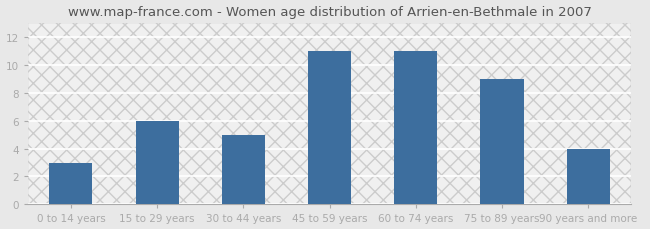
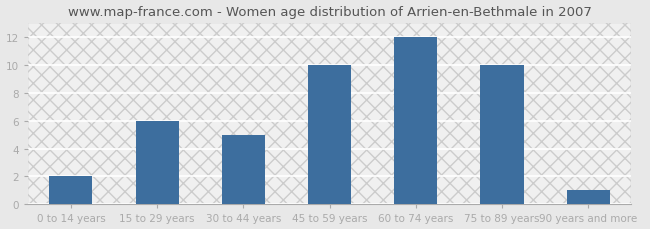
0 to 14 years: 3 -> 2
45 to 59 years: 11 -> 10
60 to 74 years: 11 -> 12
75 to 89 years: 9 -> 10
90 years and more: 4 -> 1
